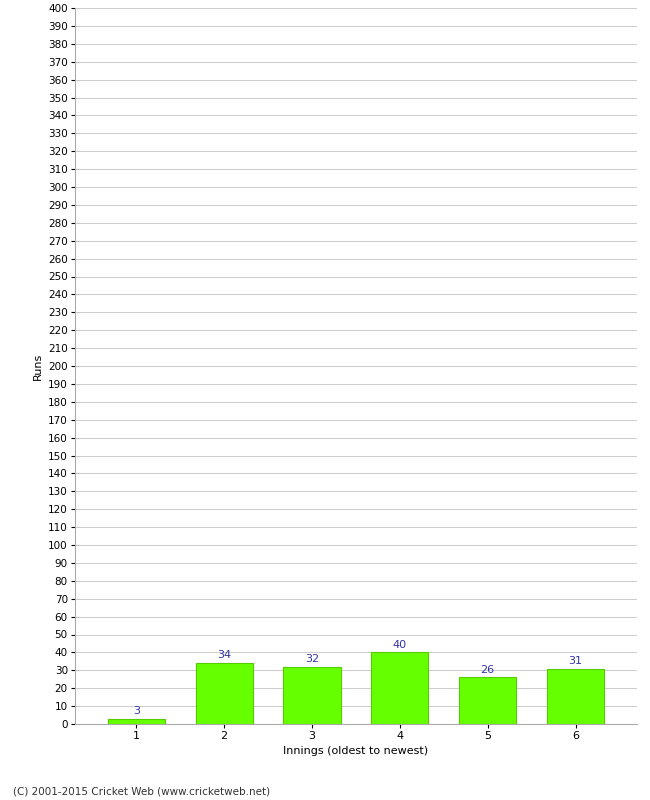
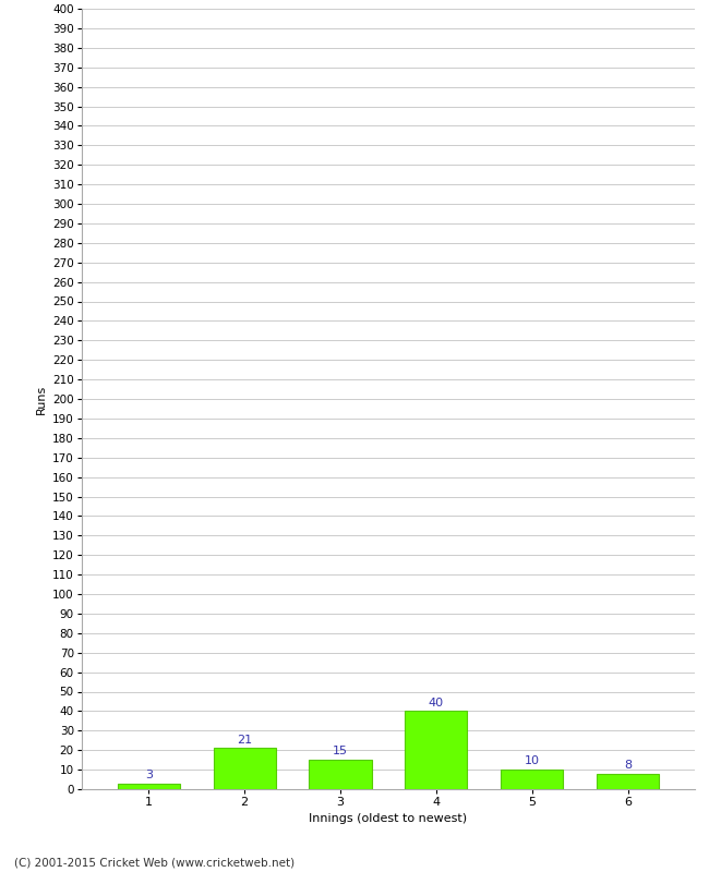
2: 34 -> 21
3: 32 -> 15
5: 26 -> 10
6: 31 -> 8
